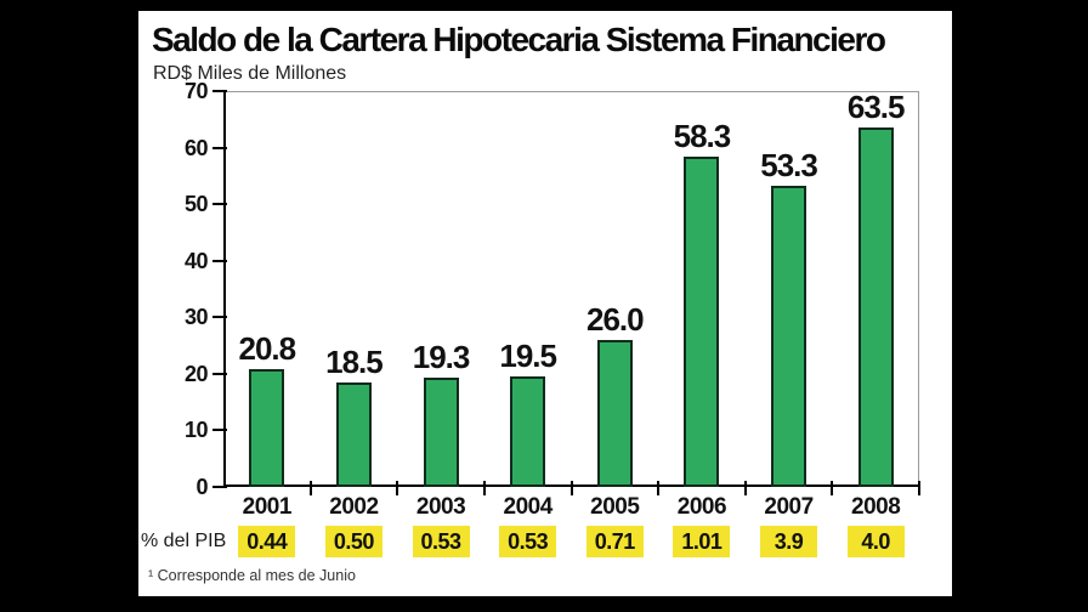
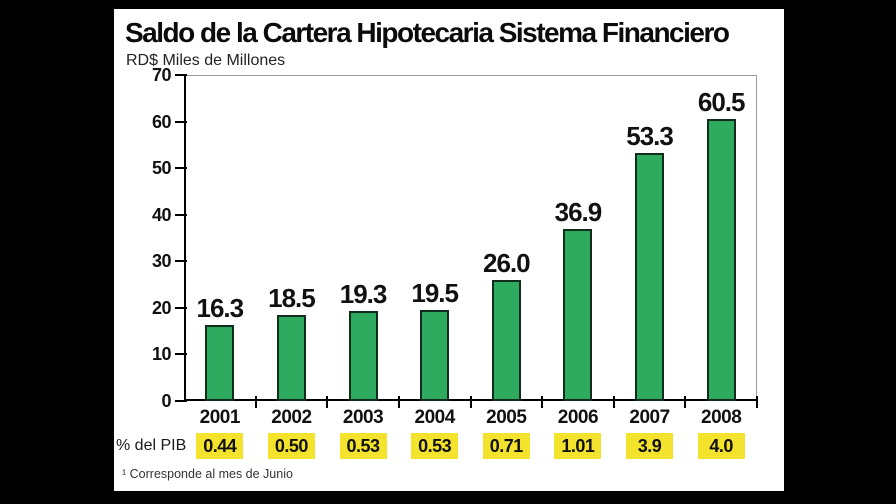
2001: 20.8 -> 16.3
2006: 58.3 -> 36.9
2008: 63.5 -> 60.5
